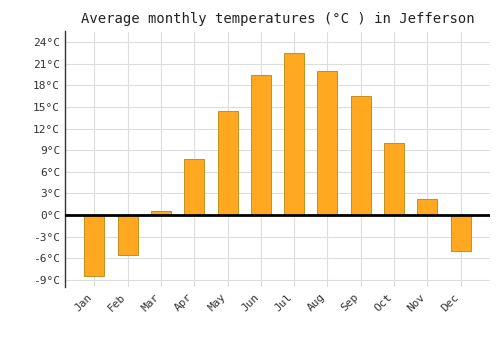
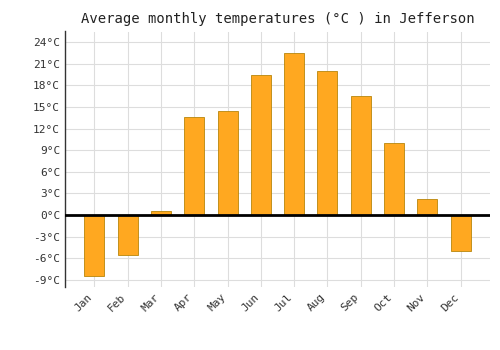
Apr: 7.8°C -> 13.6°C
